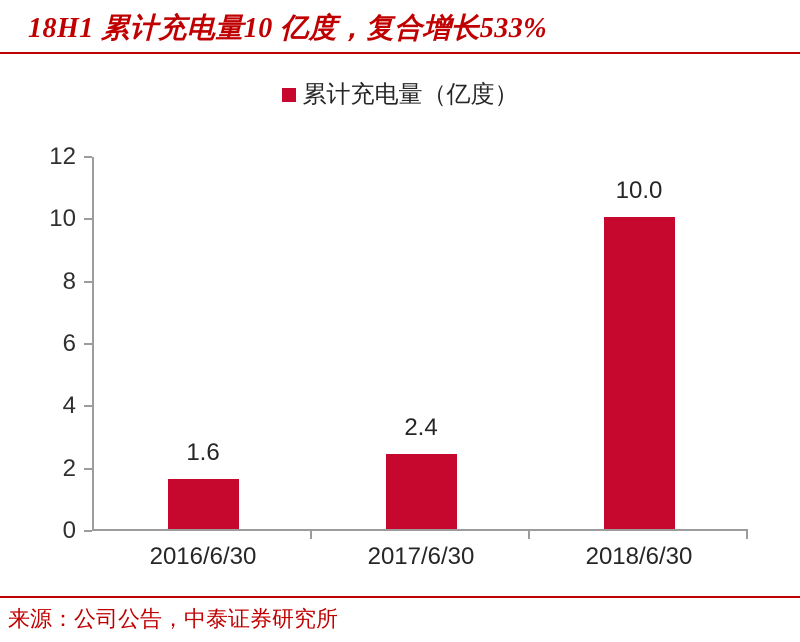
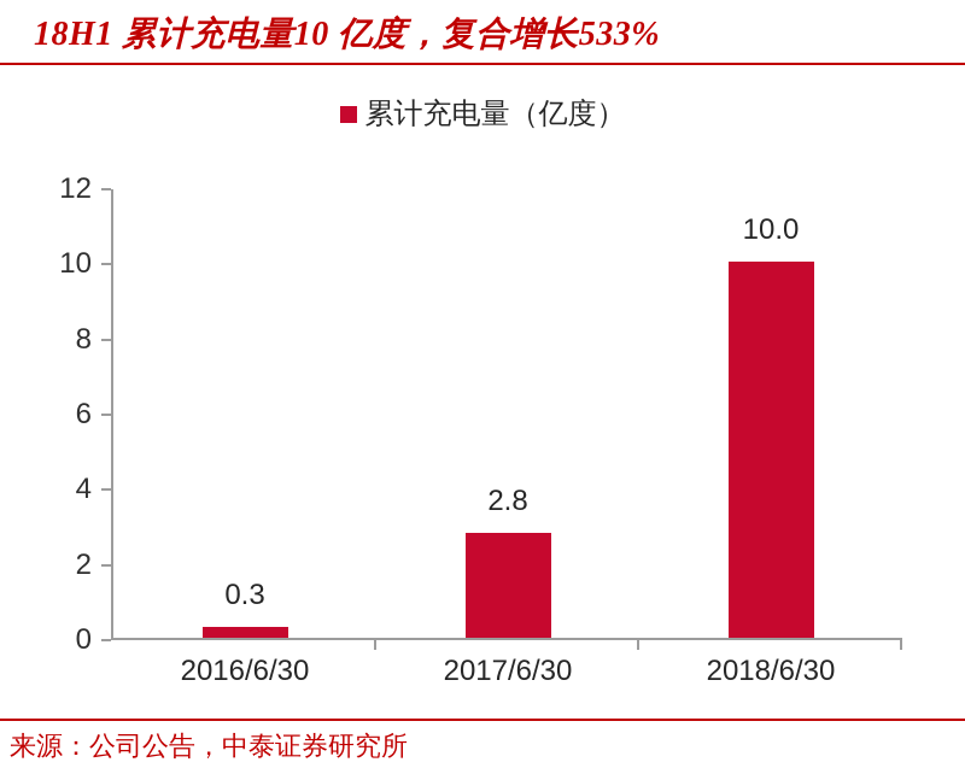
2016/6/30: 1.6 -> 0.3
2017/6/30: 2.4 -> 2.8
